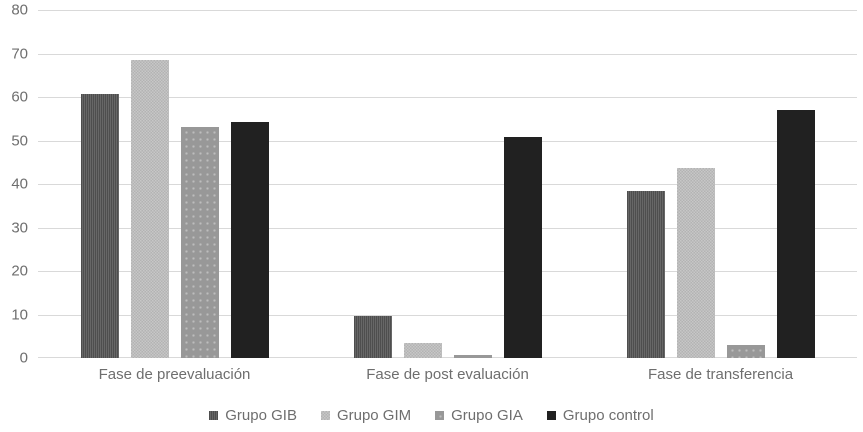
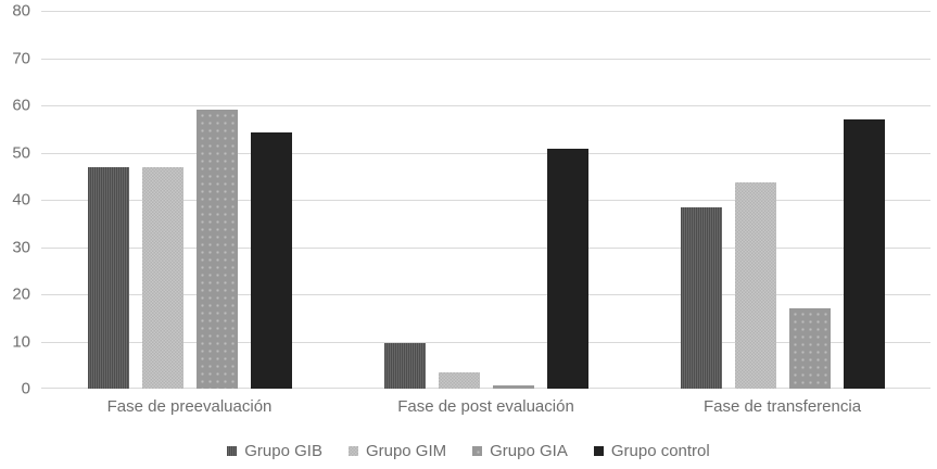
Grupo GIB/Fase de preevaluación: 61 -> 47
Grupo GIM/Fase de preevaluación: 69 -> 47
Grupo GIA/Fase de preevaluación: 53 -> 59
Grupo GIA/Fase de transferencia: 3 -> 17
